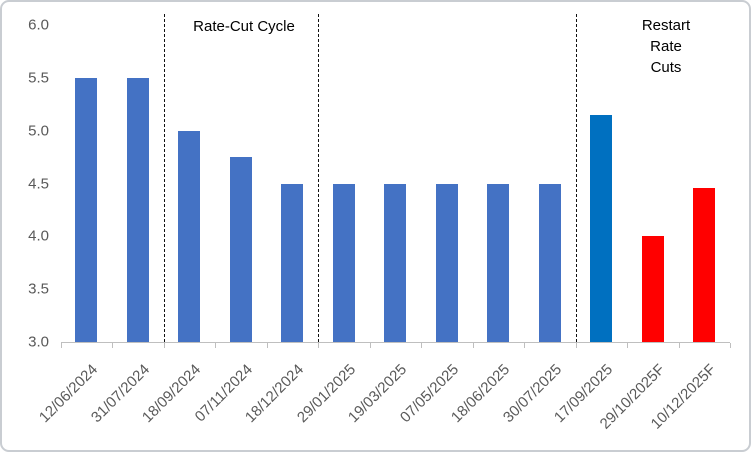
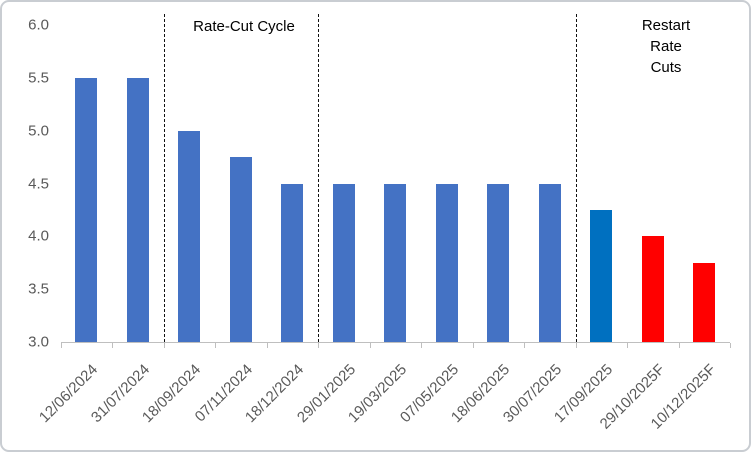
17/09/2025: 5.15 -> 4.25
10/12/2025F: 4.46 -> 3.75
